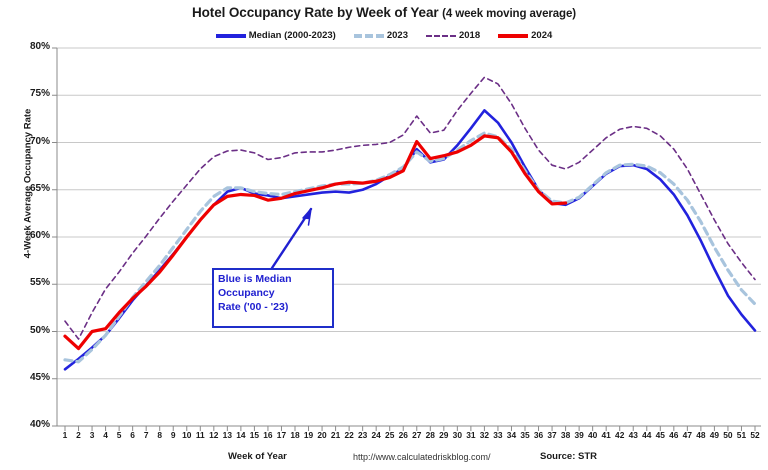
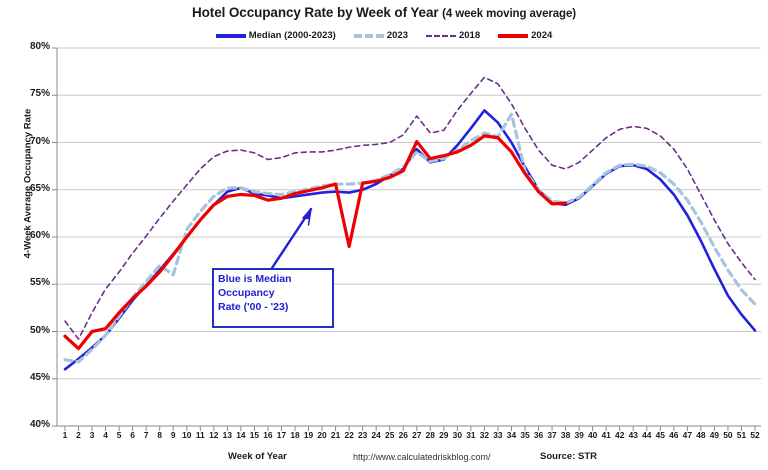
2023/9: 59% -> 56%
2024/22: 66% -> 59%
2023/34: 69% -> 73%
